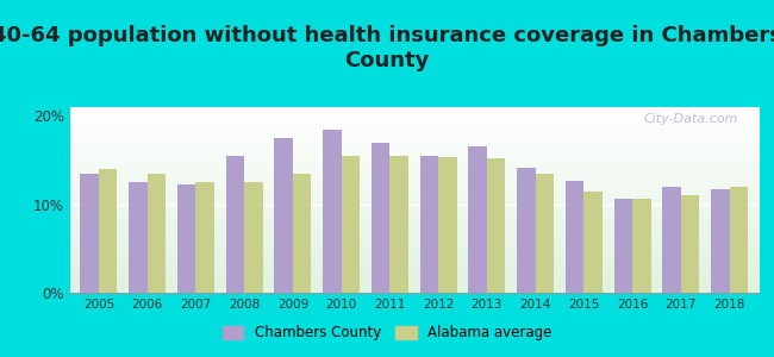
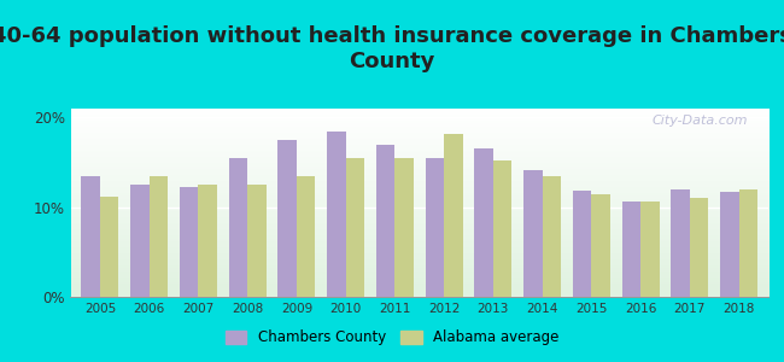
Alabama average/2005: 14.0% -> 11.2%
Alabama average/2012: 15.3% -> 18.2%
Chambers County/2015: 12.7% -> 11.8%
